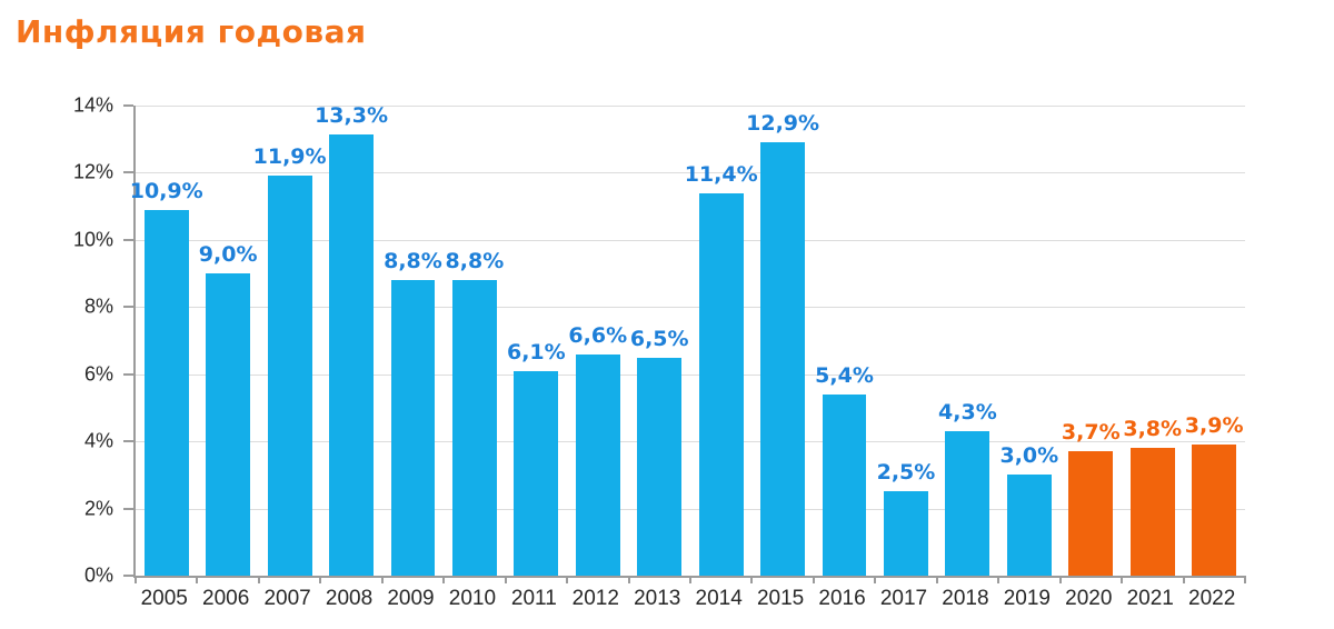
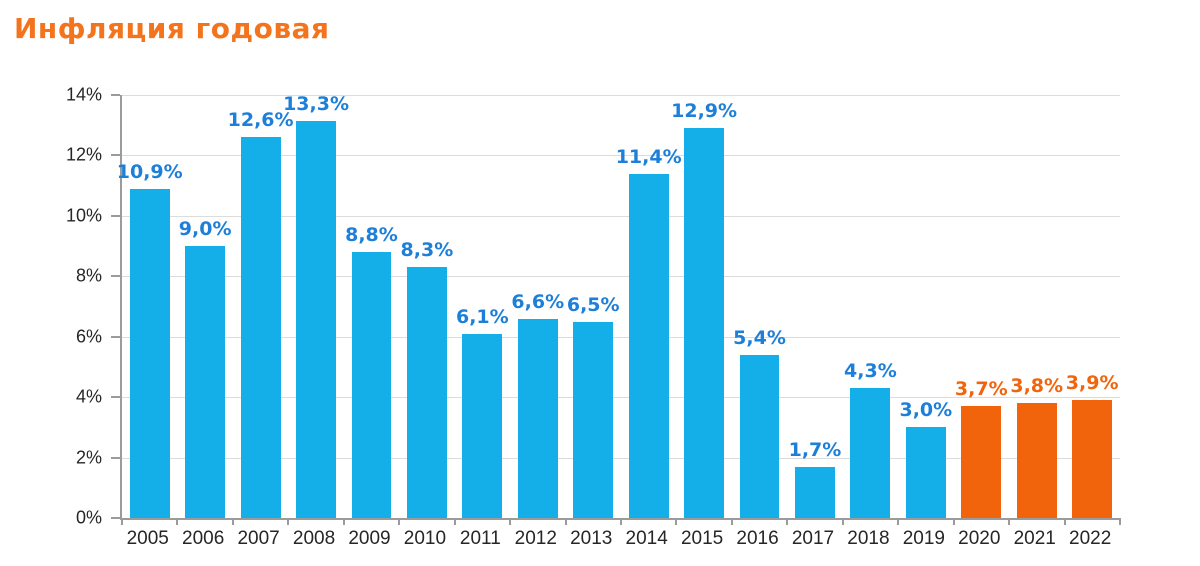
2007: 11,9% -> 12,6%
2010: 8,8% -> 8,3%
2017: 2,5% -> 1,7%
